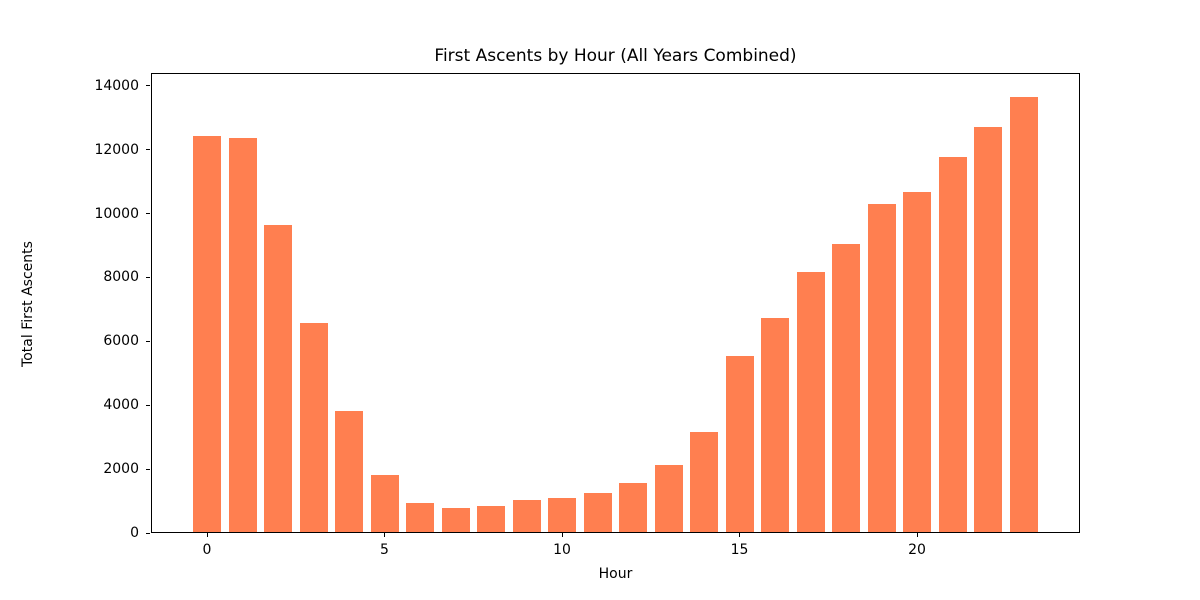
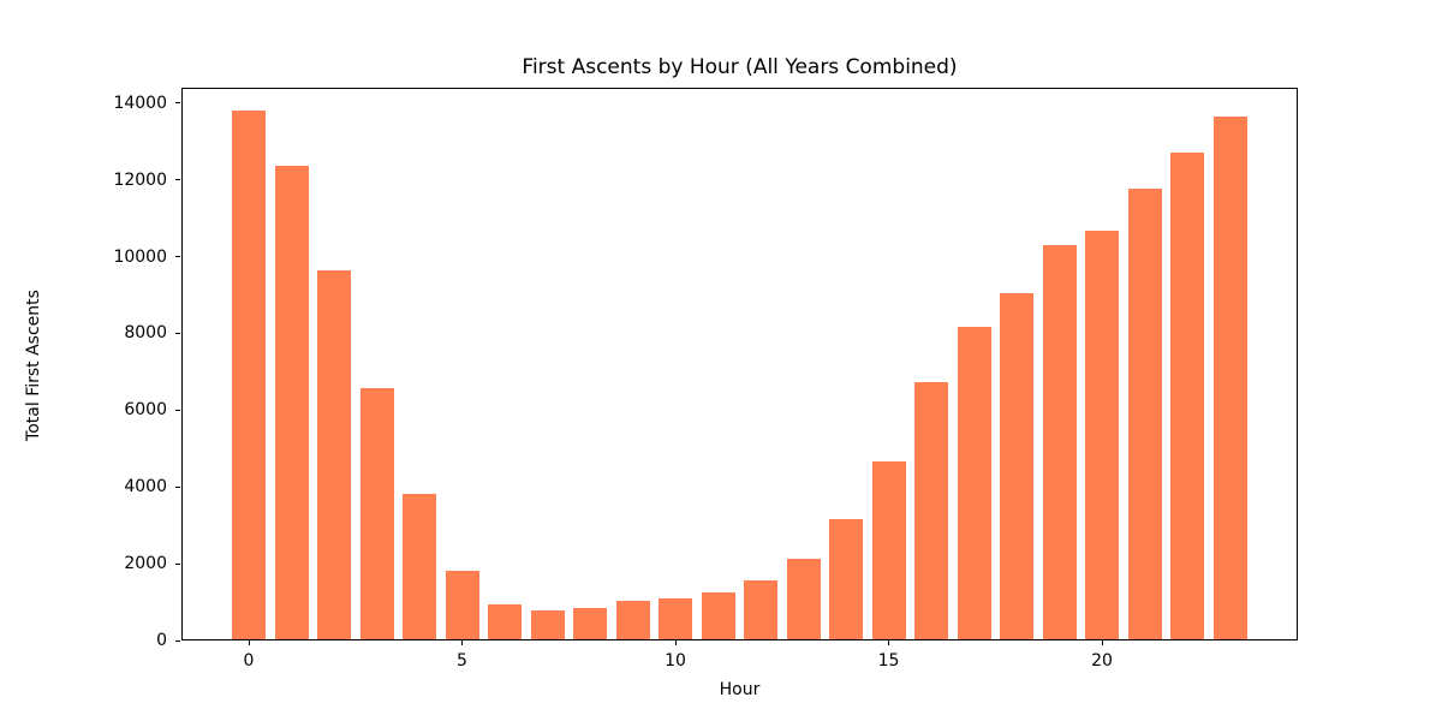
0: 12400 -> 13800
15: 5500 -> 4600
